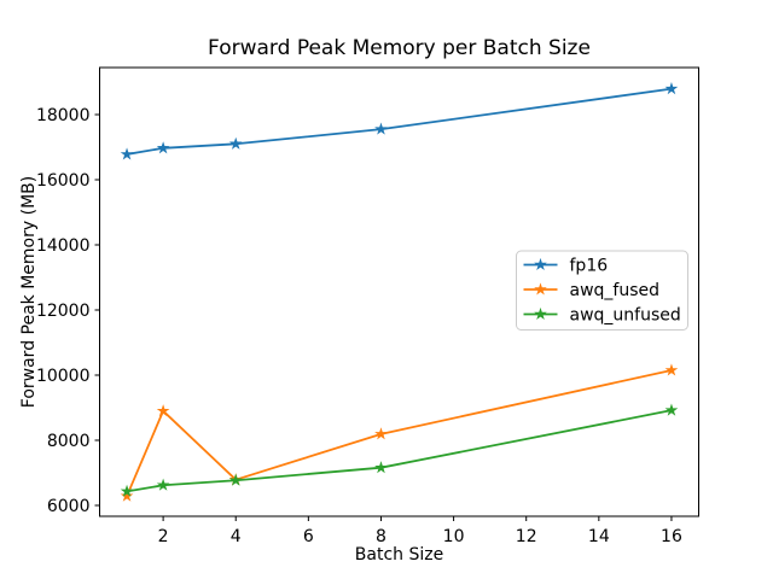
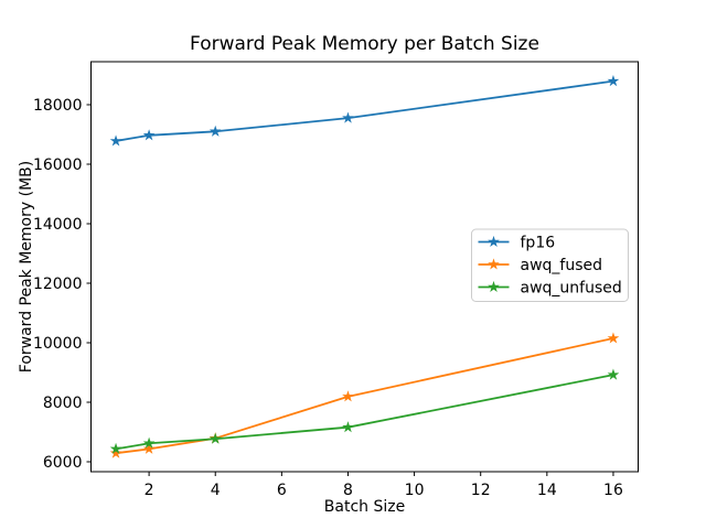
awq_fused/2: 8900 -> 6400
